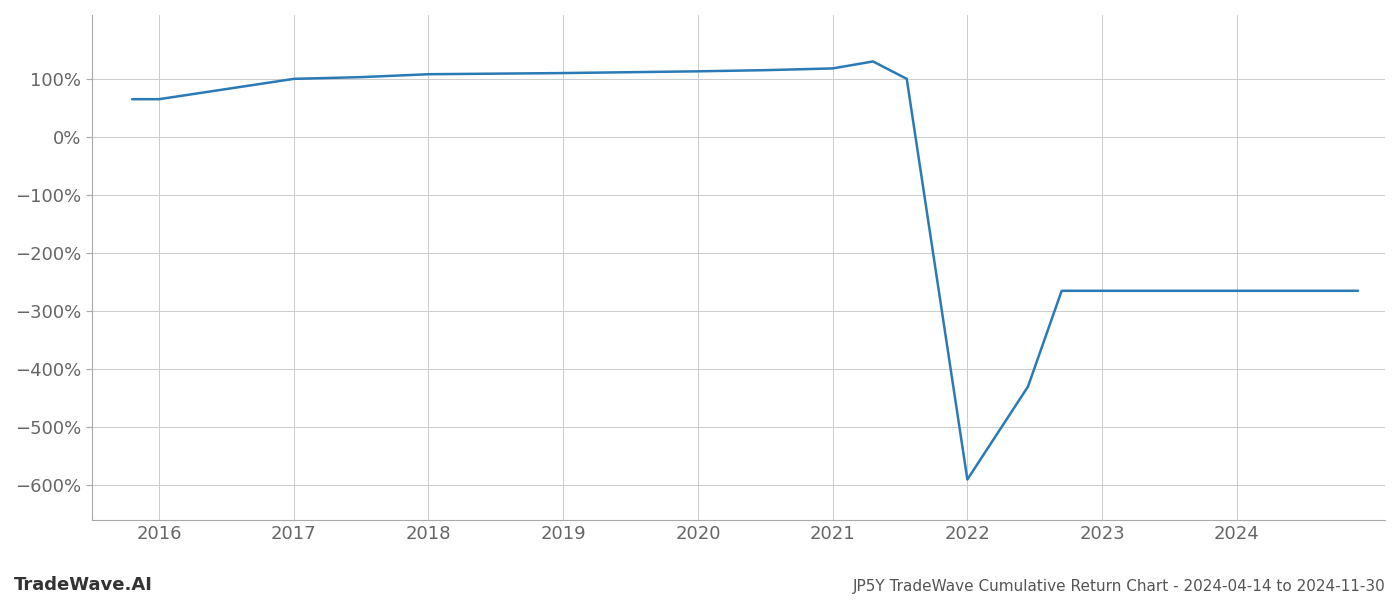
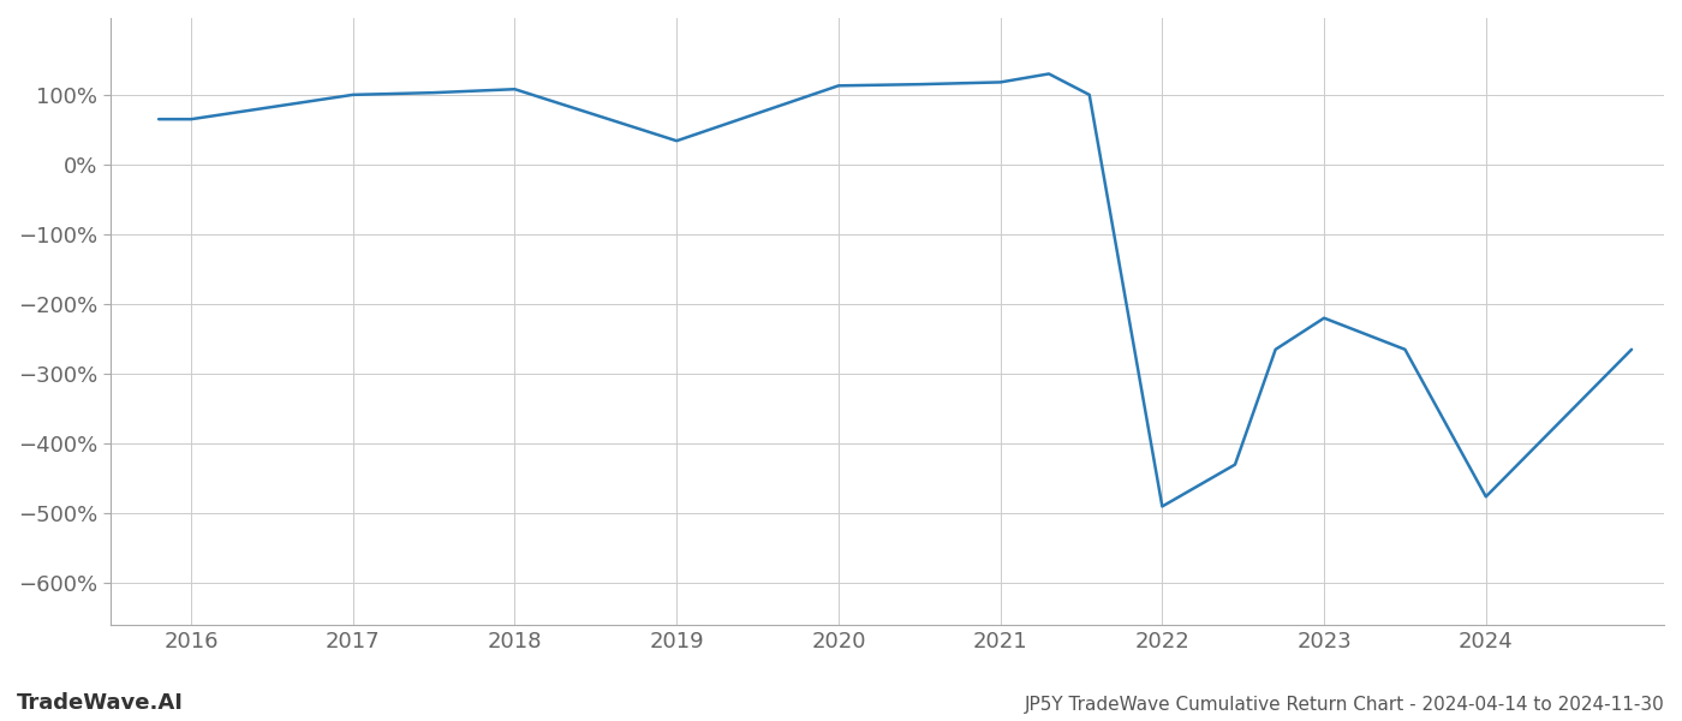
2019: 110% -> 34%
2022: -590% -> -490%
2023: -265% -> -220%
2024: -265% -> -476%
